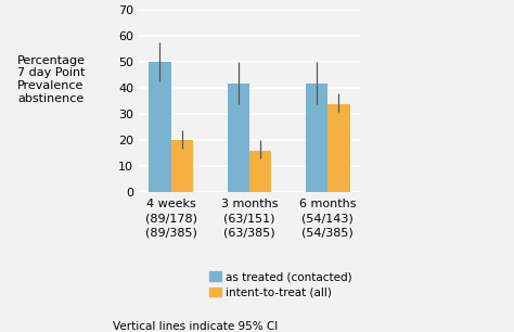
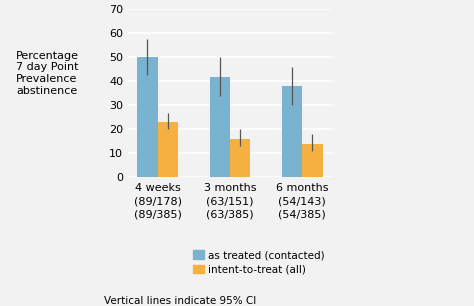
intent-to-treat (all)/4 weeks (89/178) (89/385): 20 -> 23
as treated (contacted)/6 months (54/143) (54/385): 42 -> 38
intent-to-treat (all)/6 months (54/143) (54/385): 34 -> 14
